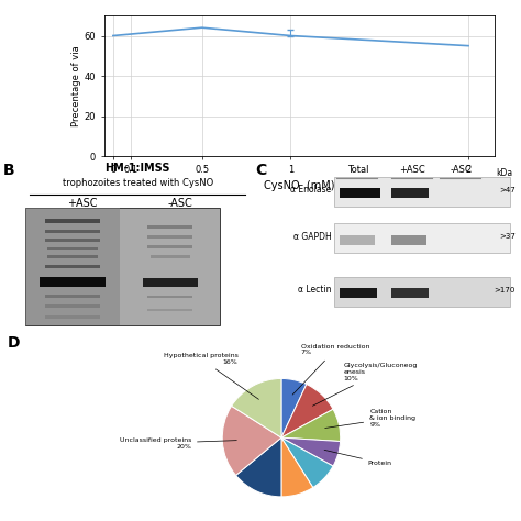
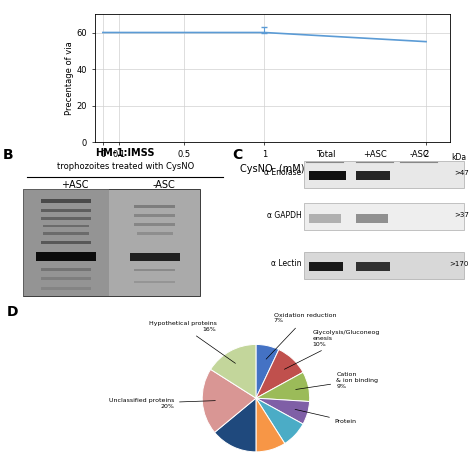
0.5: 64 -> 60
